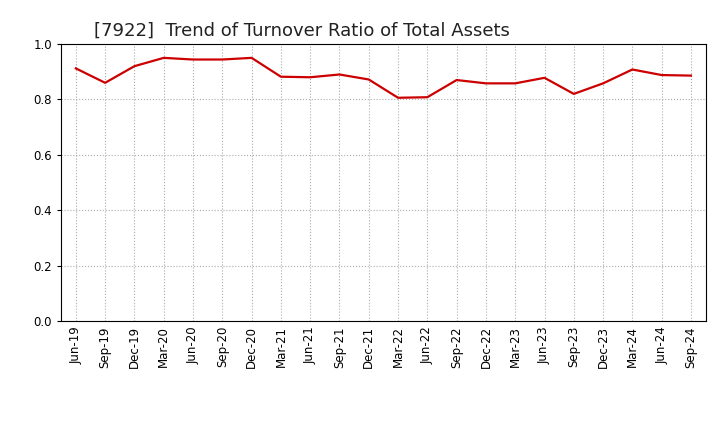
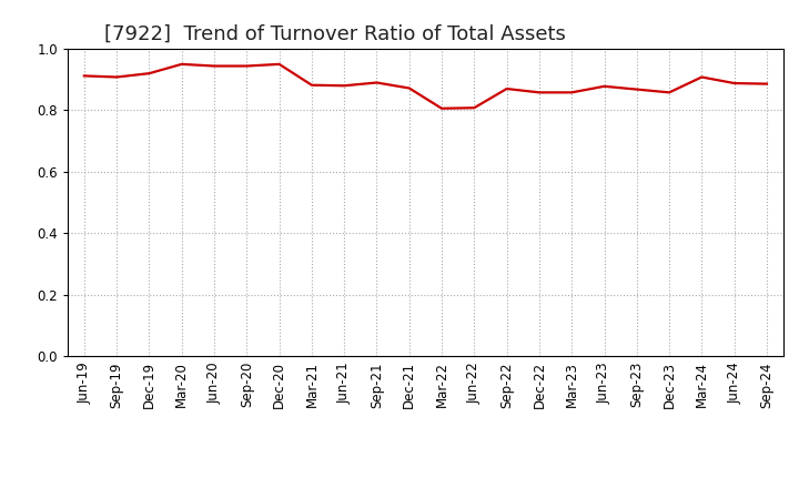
Sep-19: 0.860 -> 0.908
Sep-23: 0.820 -> 0.868
